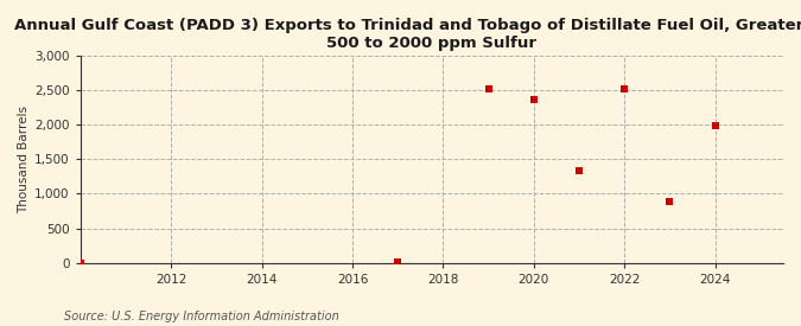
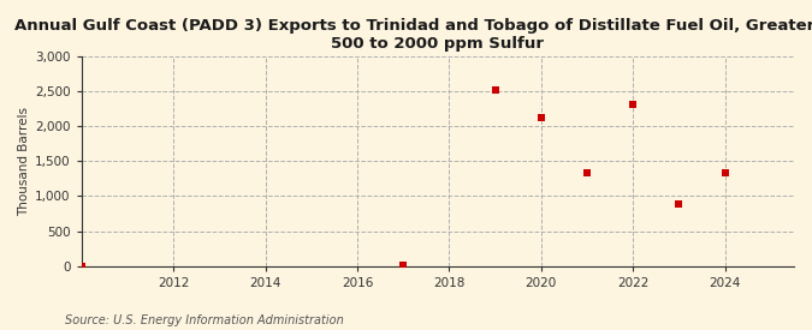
2020: 2,360 -> 2,120
2022: 2,510 -> 2,320
2024: 1,980 -> 1,340
